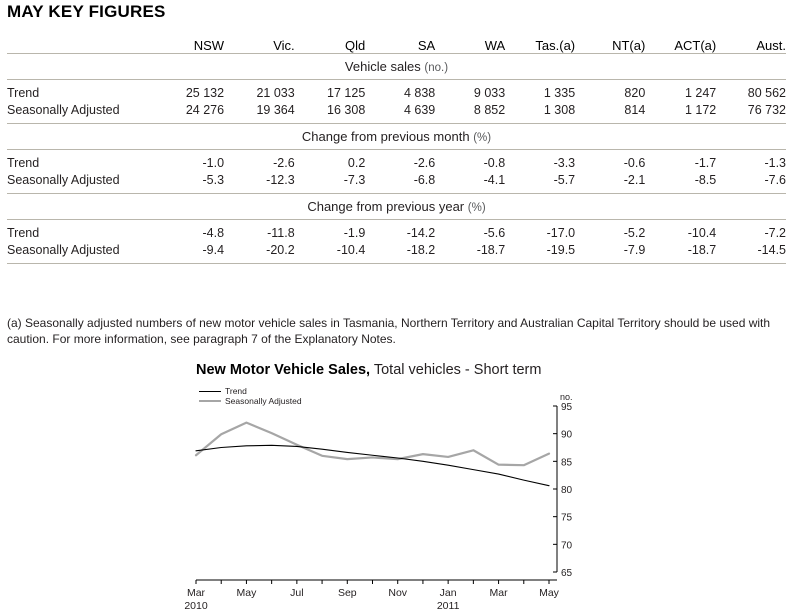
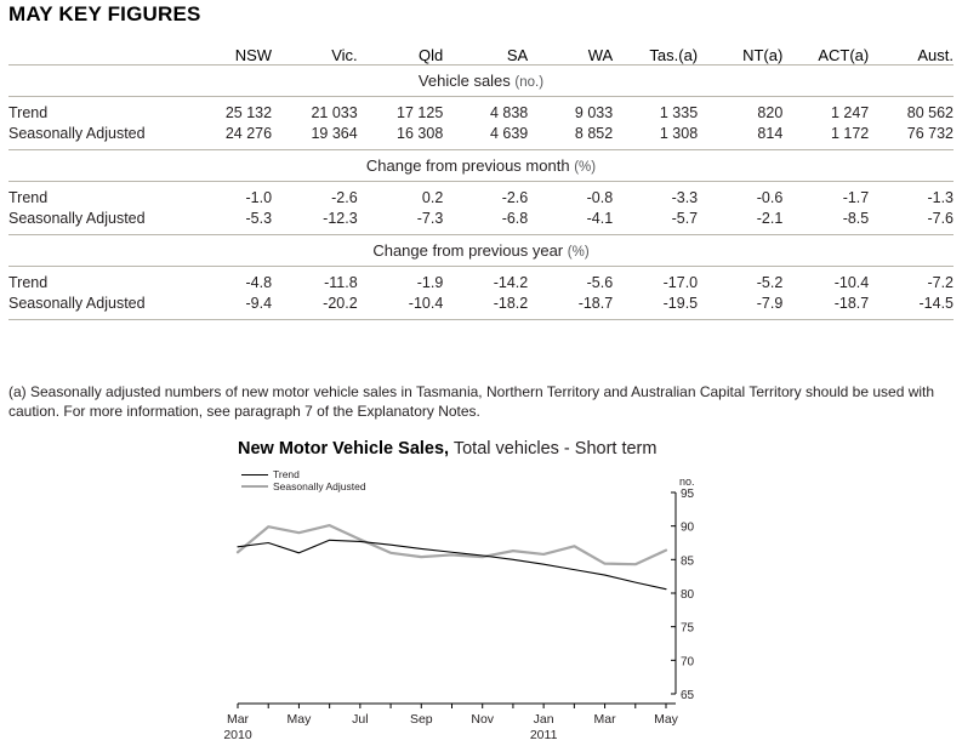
Trend/May 2010: 88 -> 86
Seasonally Adjusted/May 2010: 92 -> 89
